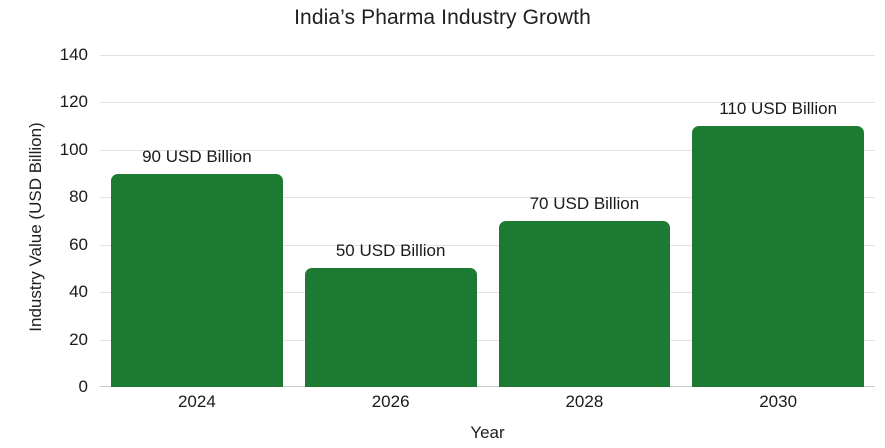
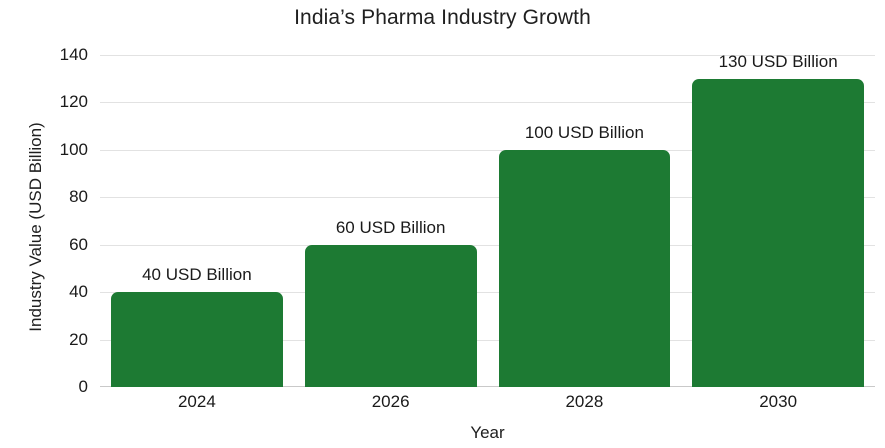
2024: 90 -> 40
2026: 50 -> 60
2028: 70 -> 100
2030: 110 -> 130
